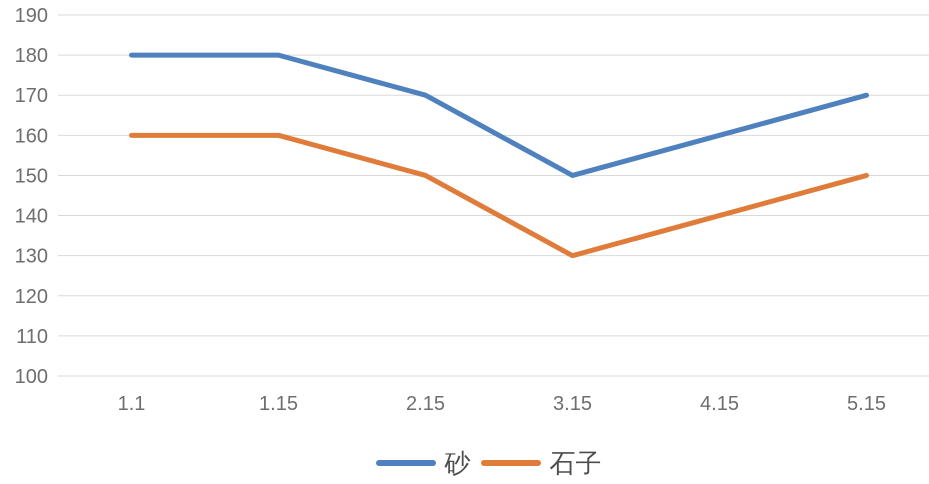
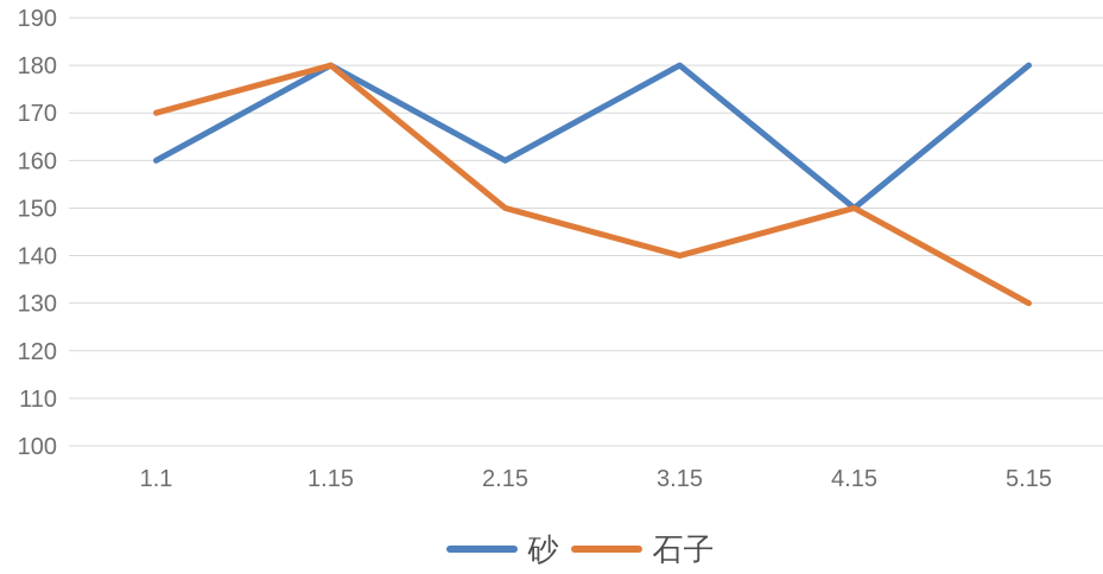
砂/1.1: 180 -> 160
石子/1.1: 160 -> 170
石子/1.15: 160 -> 180
砂/2.15: 170 -> 160
砂/3.15: 150 -> 180
石子/3.15: 130 -> 140
砂/4.15: 160 -> 150
石子/4.15: 140 -> 150
砂/5.15: 170 -> 180
石子/5.15: 150 -> 130
